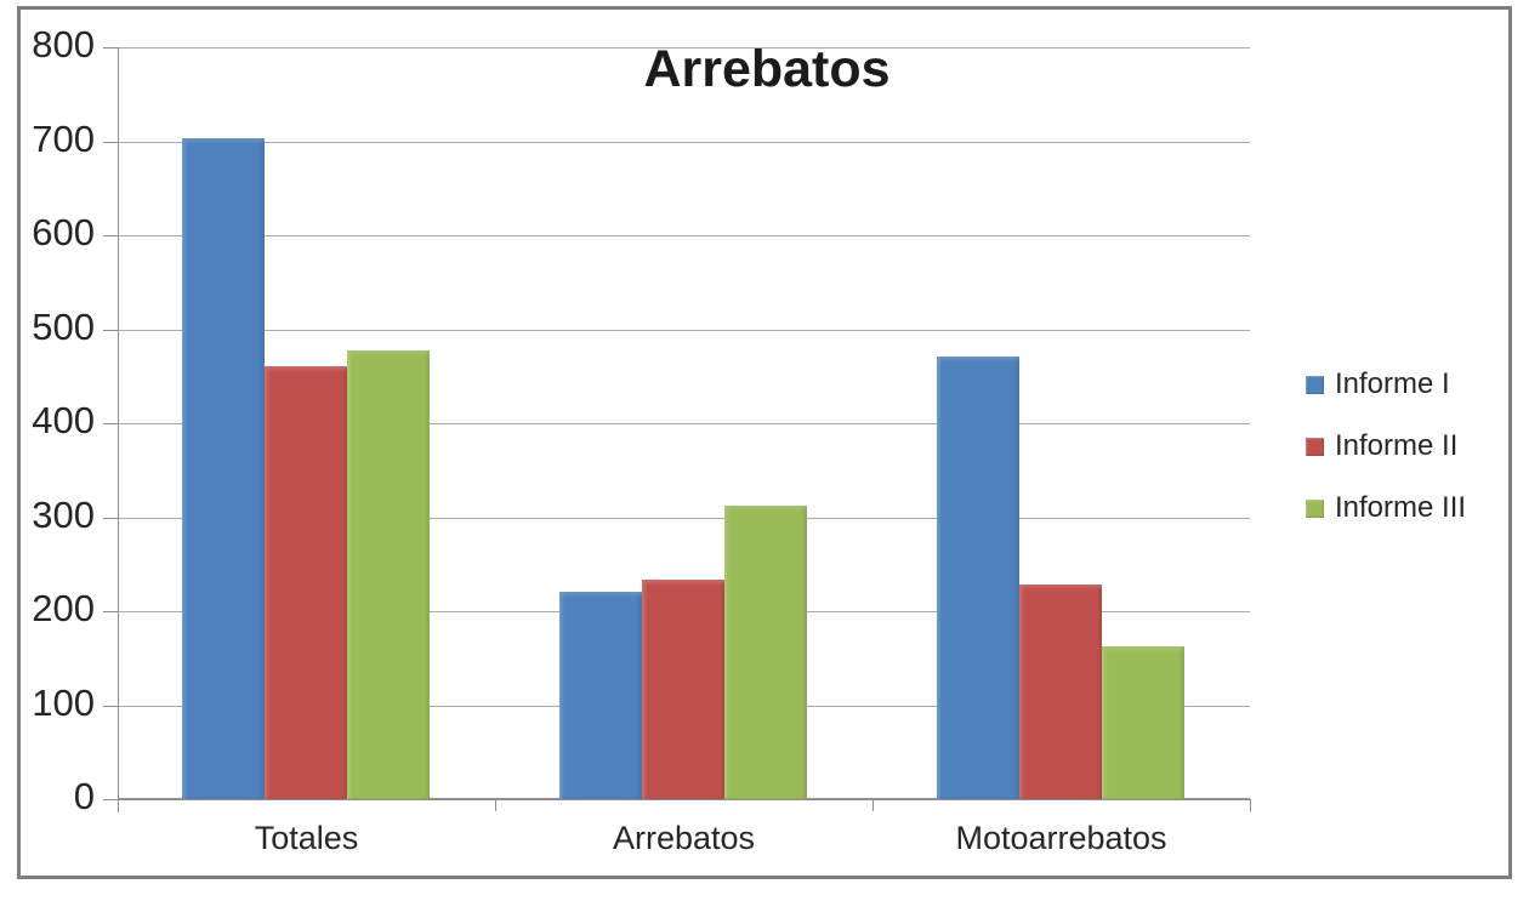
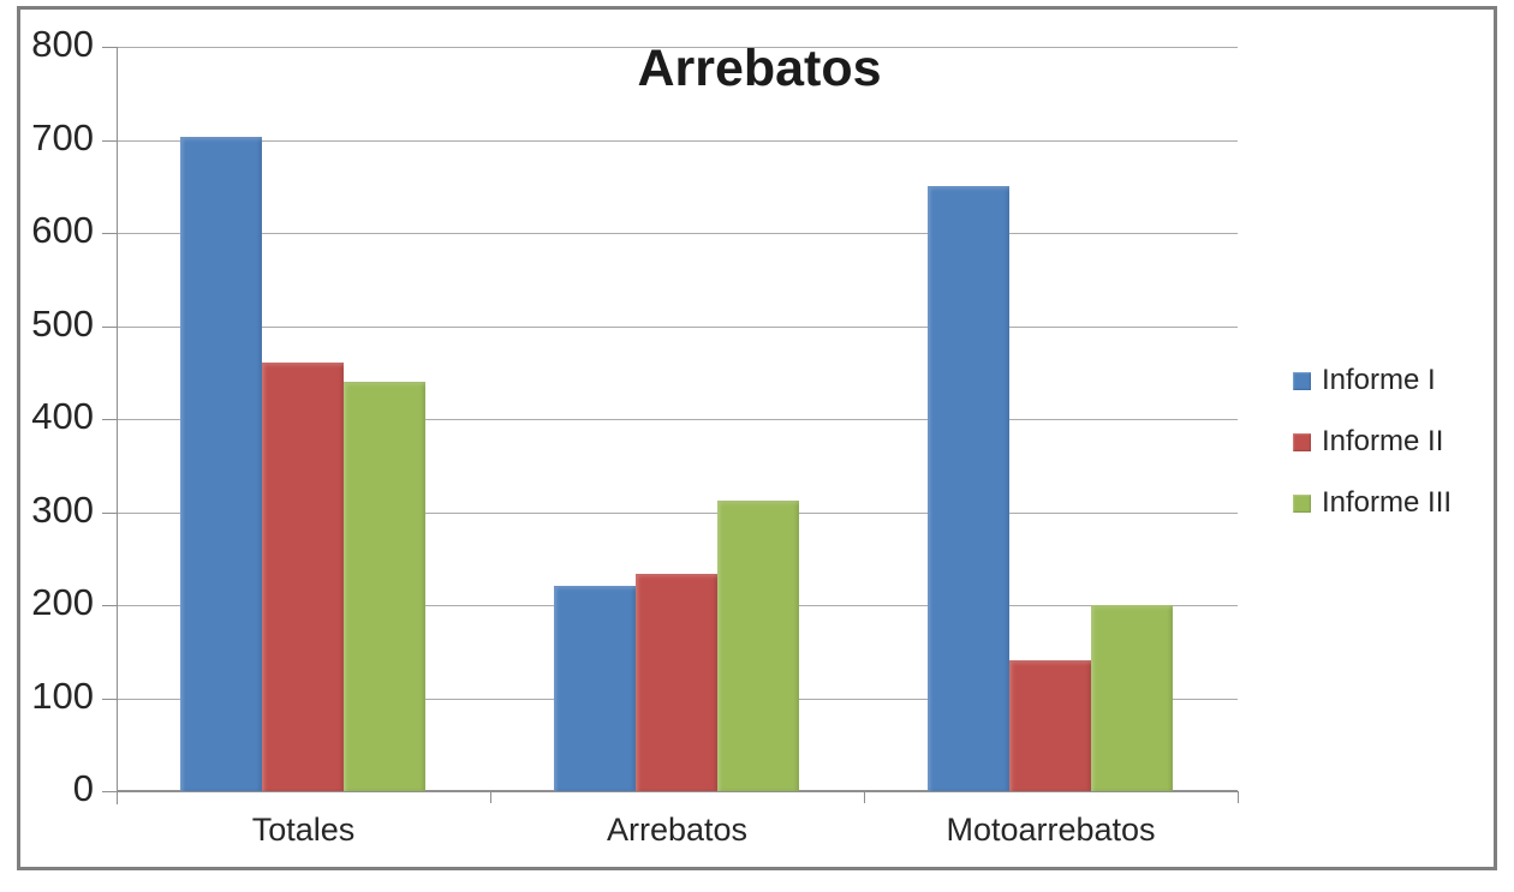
Informe III/Totales: 480 -> 440
Informe I/Motoarrebatos: 470 -> 650
Informe II/Motoarrebatos: 230 -> 140
Informe III/Motoarrebatos: 160 -> 200
